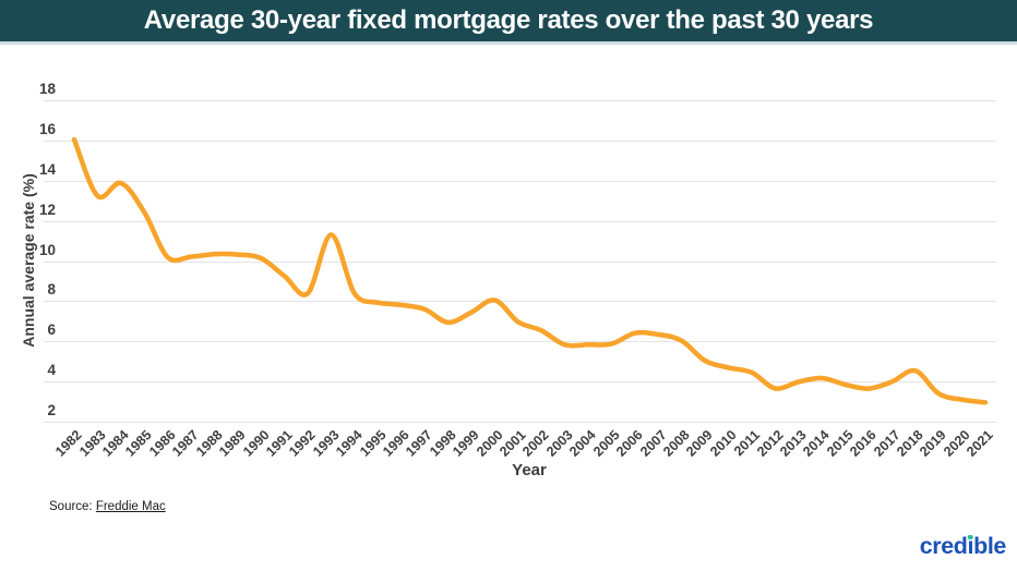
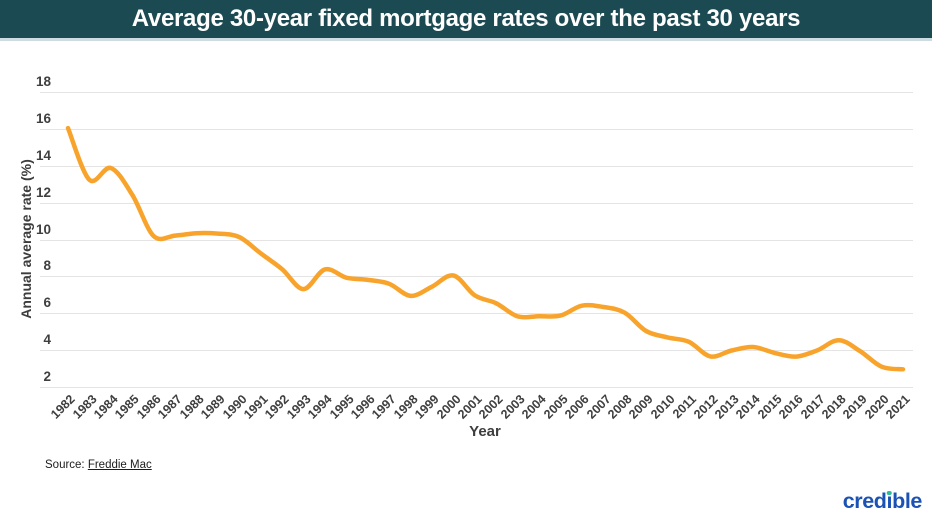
1993: 11.3 -> 7.3
2019: 3.4 -> 3.9
